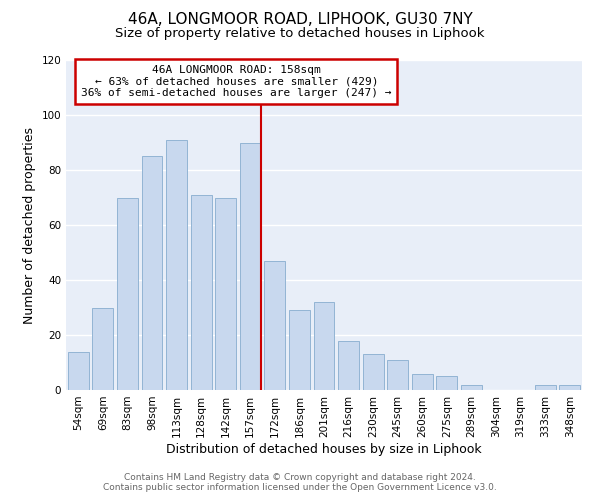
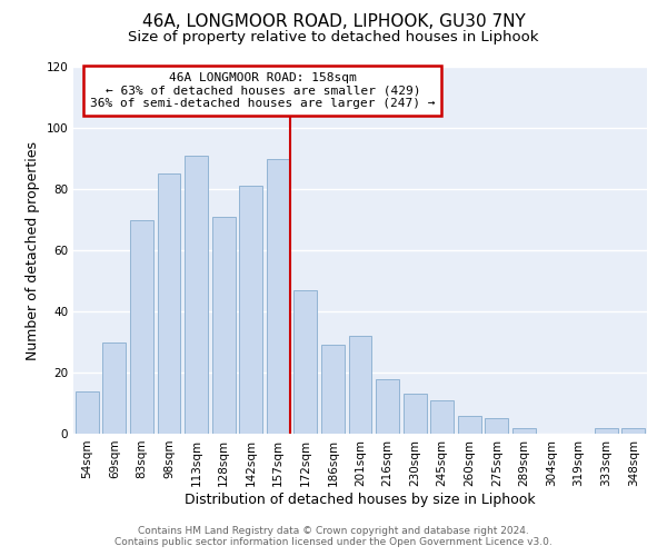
142sqm: 70 -> 81
